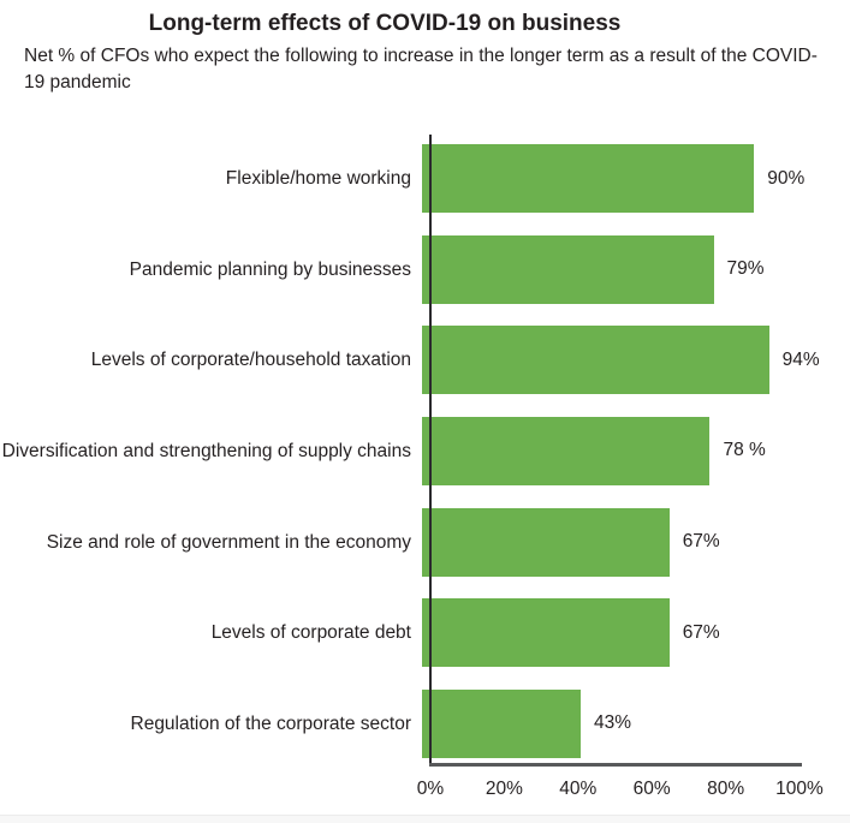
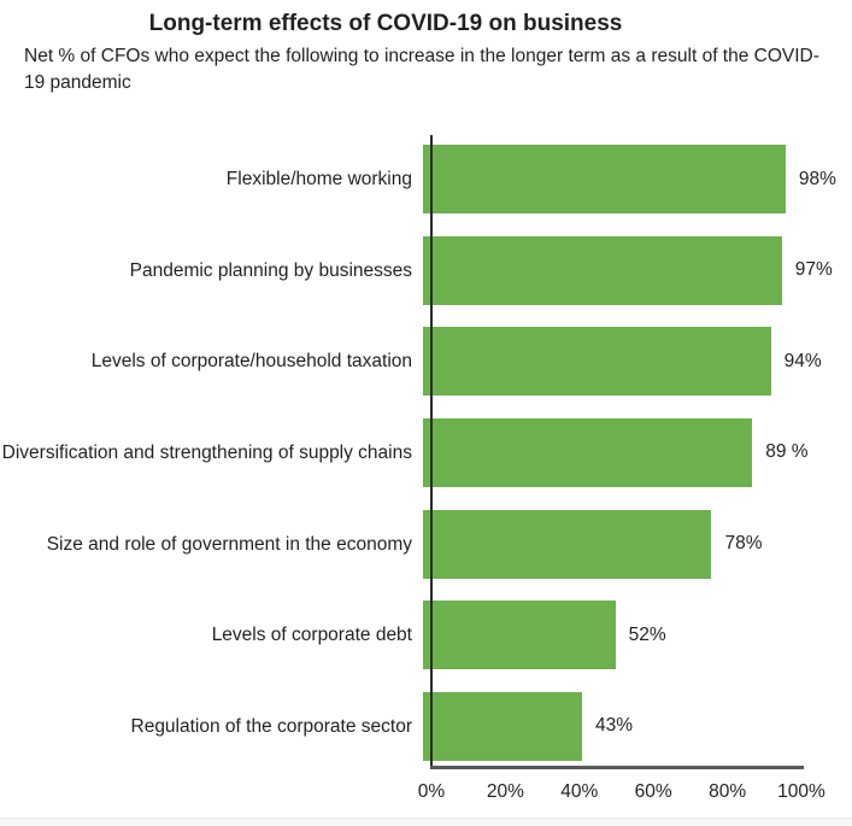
Flexible/home working: 90% -> 98%
Pandemic planning by businesses: 79% -> 97%
Diversification and strengthening of supply chains: 78 -> 89
Size and role of government in the economy: 67% -> 78%
Levels of corporate debt: 67% -> 52%
